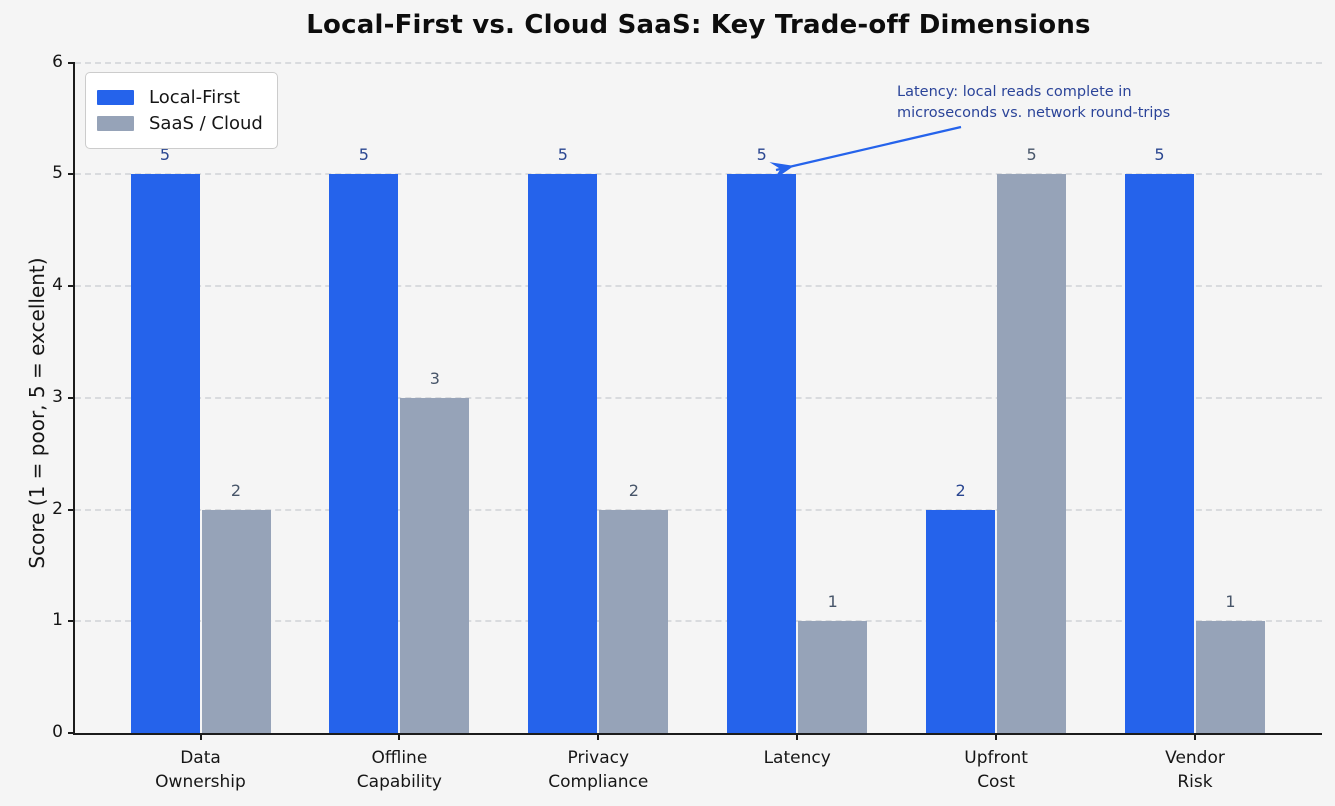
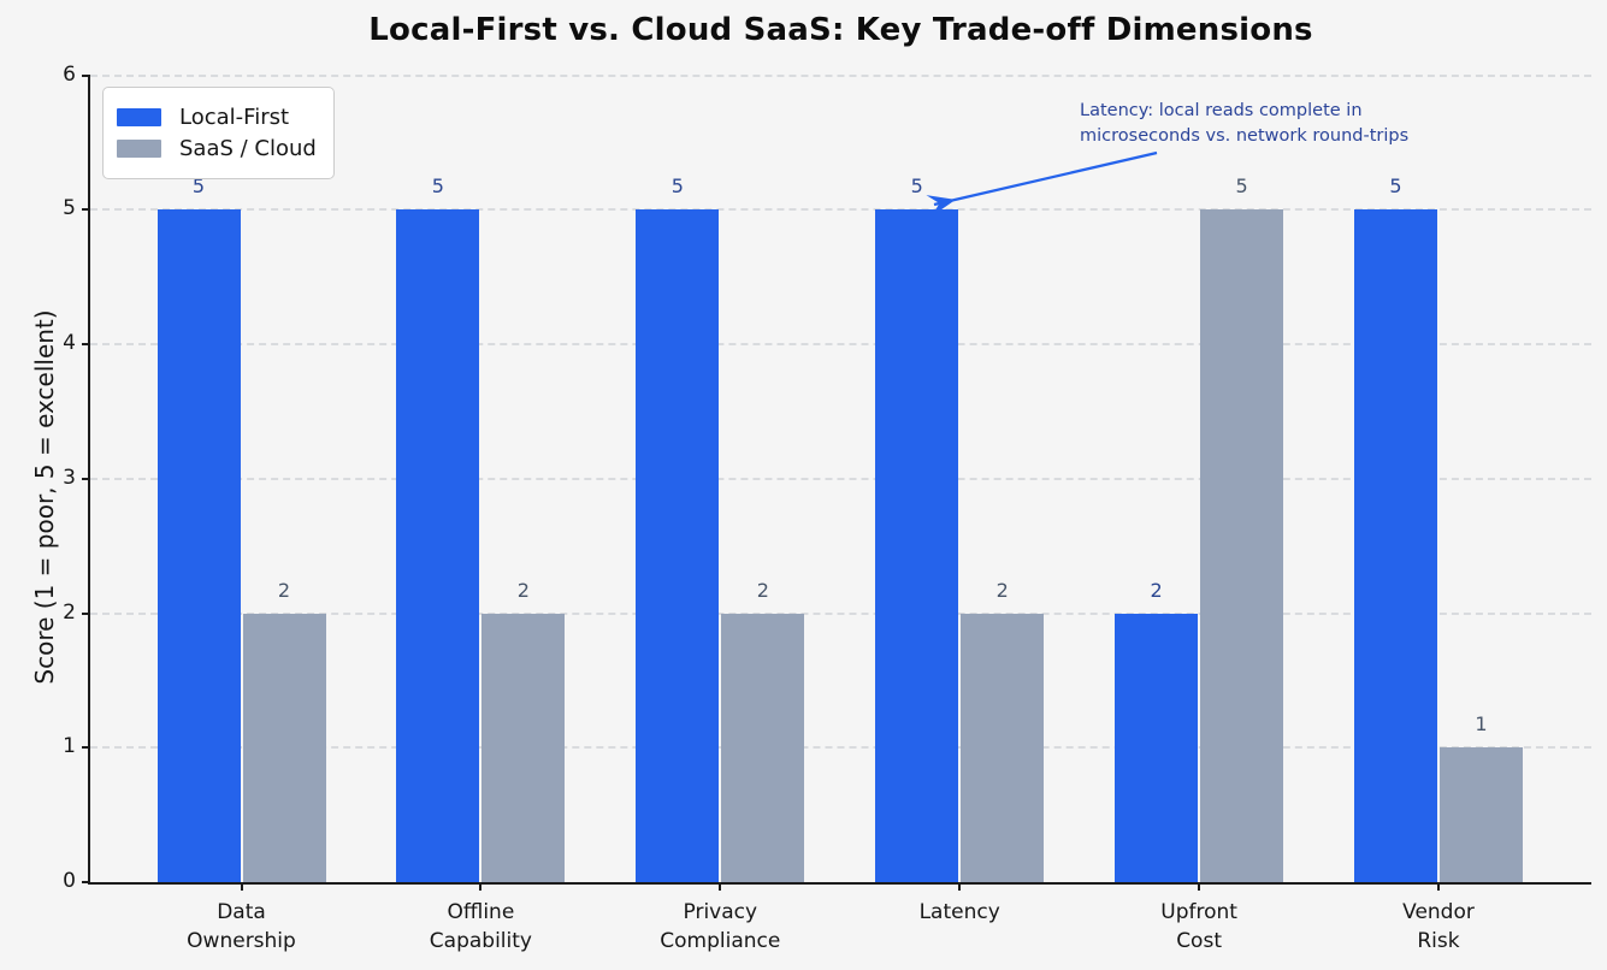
SaaS / Cloud/Offline Capability: 3 -> 2
SaaS / Cloud/Latency: 1 -> 2
